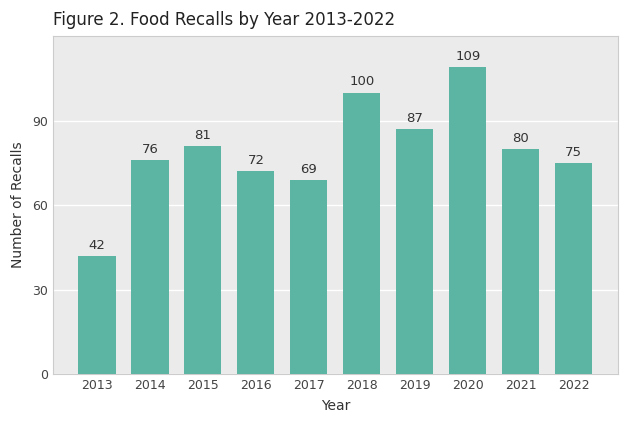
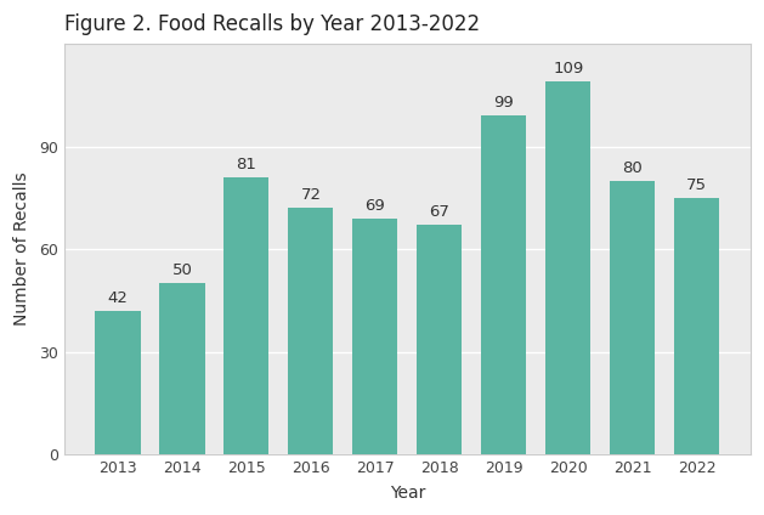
2014: 76 -> 50
2018: 100 -> 67
2019: 87 -> 99
